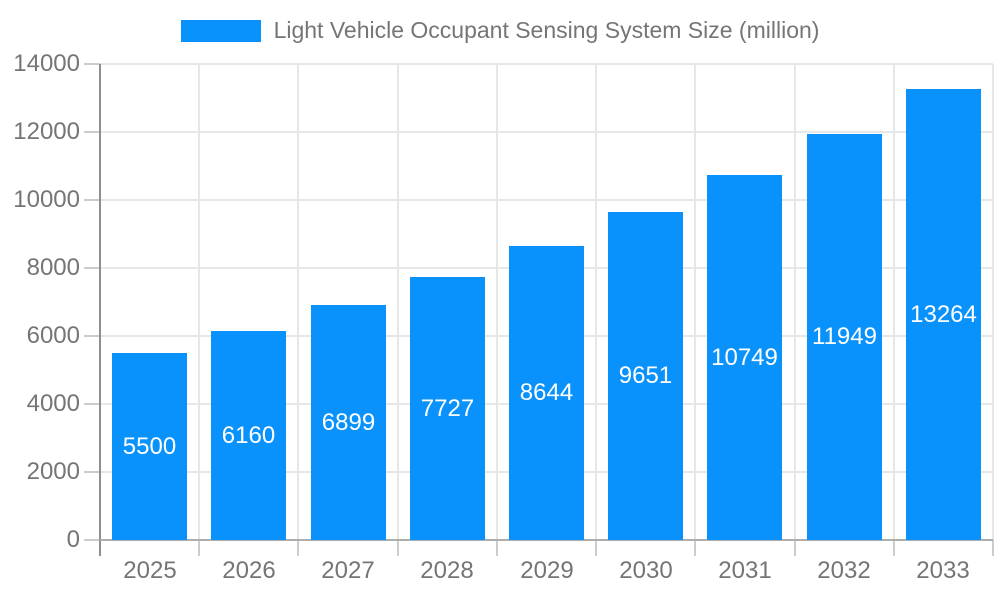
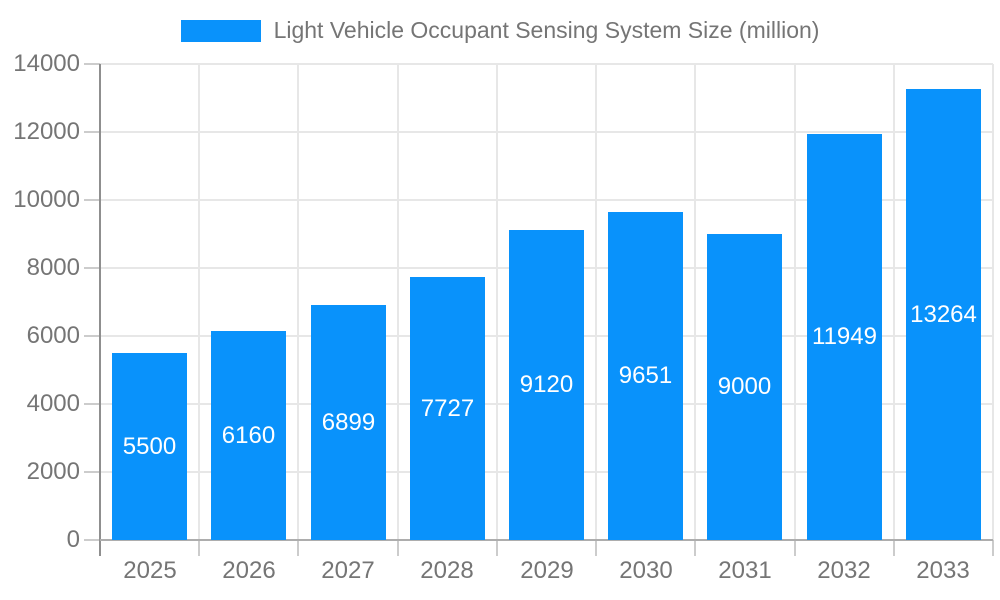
2029: 8644 -> 9120
2031: 10749 -> 9000
